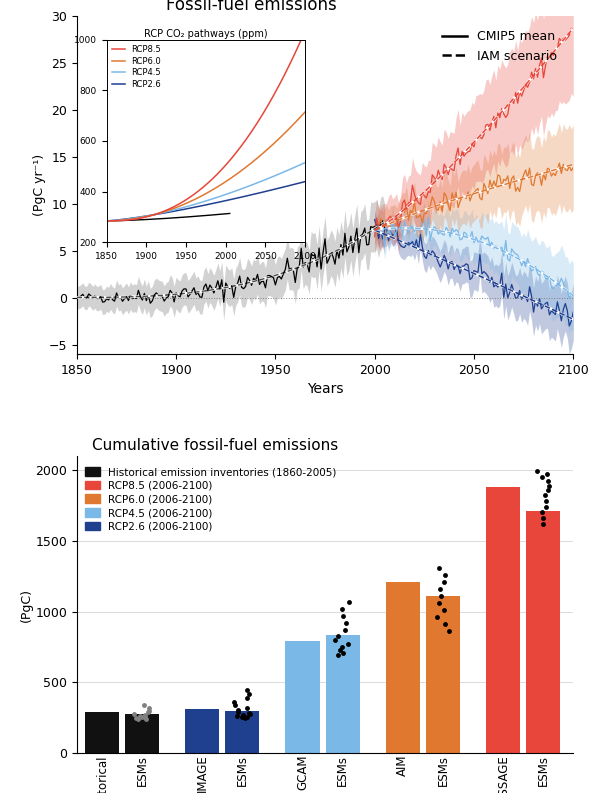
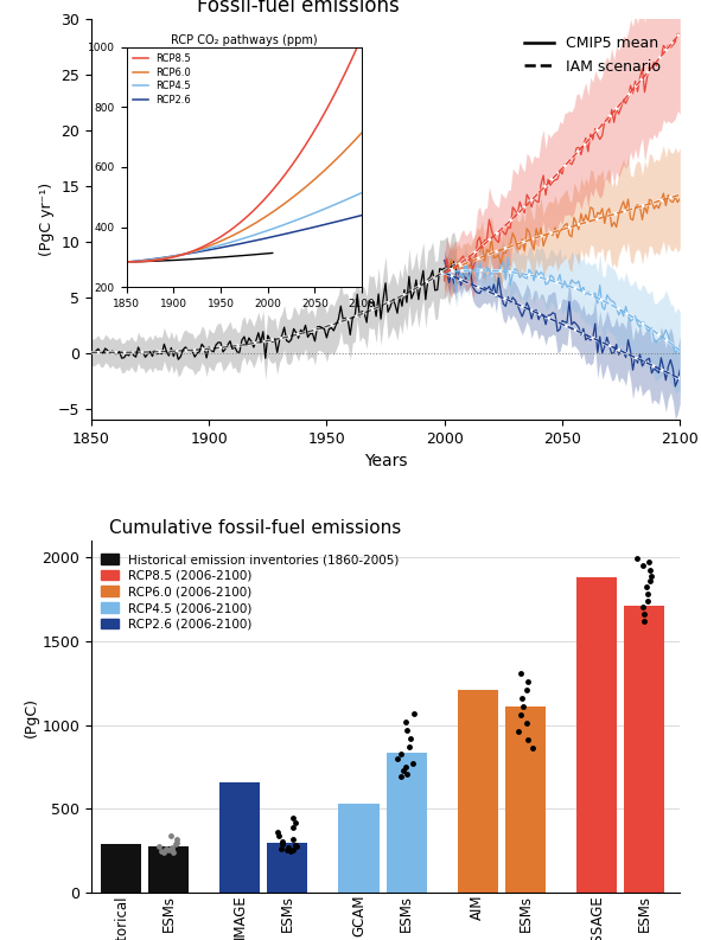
Cumulative fossil-fuel emissions/IMAGE: 310 -> 660
Cumulative fossil-fuel emissions/GCAM: 790 -> 530
